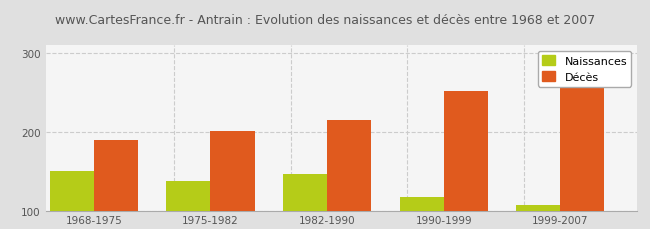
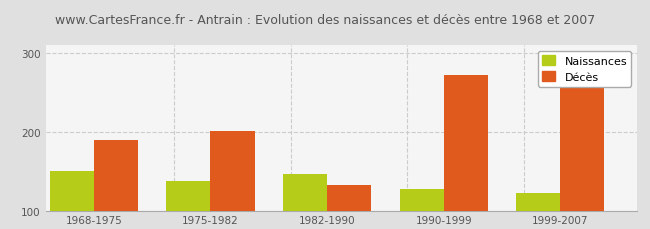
Décès/1982-1990: 215 -> 132
Naissances/1990-1999: 117 -> 128
Décès/1990-1999: 252 -> 272
Naissances/1999-2007: 107 -> 122
